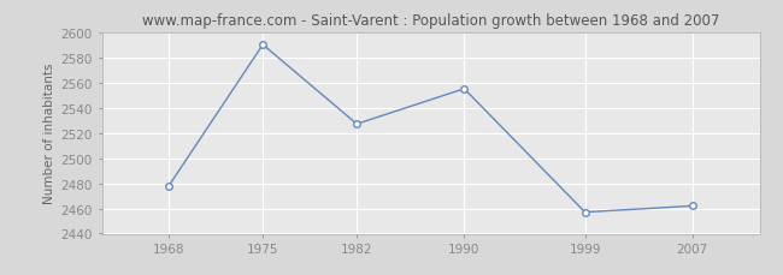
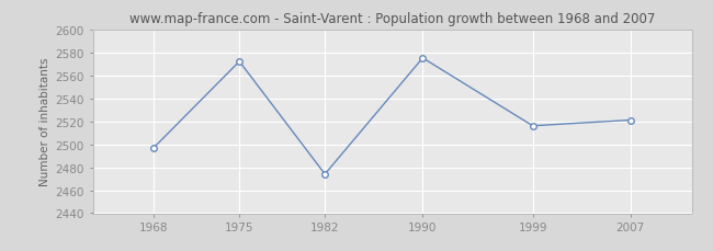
1968: 2478 -> 2497
1975: 2590 -> 2572
1982: 2527 -> 2474
1990: 2555 -> 2575
1999: 2457 -> 2516
2007: 2462 -> 2521
